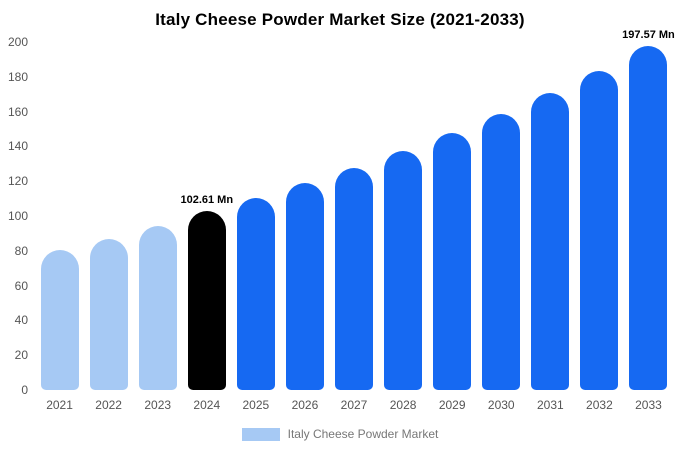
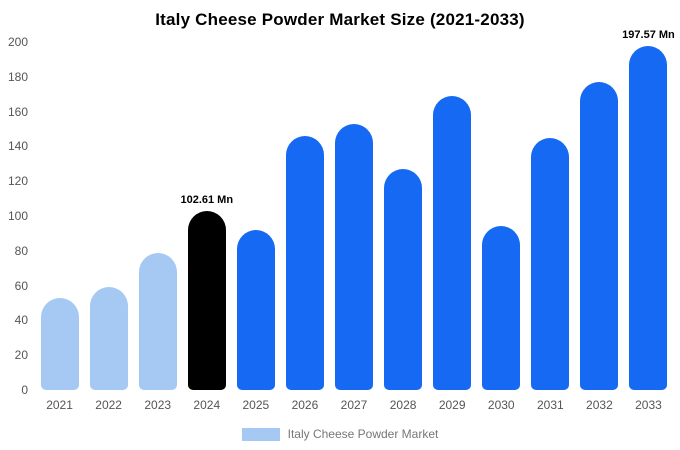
2021: 80 -> 53
2022: 87 -> 59
2023: 94 -> 79
2025: 110 -> 92
2026: 119 -> 146
2027: 128 -> 153
2028: 137 -> 127
2029: 148 -> 169
2030: 159 -> 94
2031: 171 -> 145
2032: 184 -> 177
